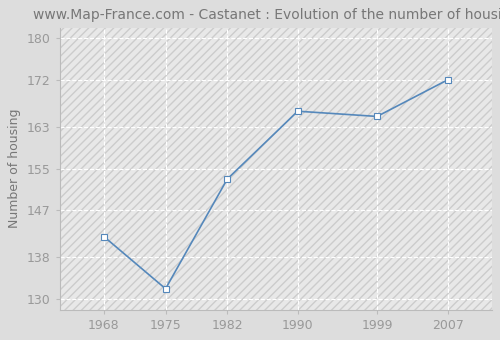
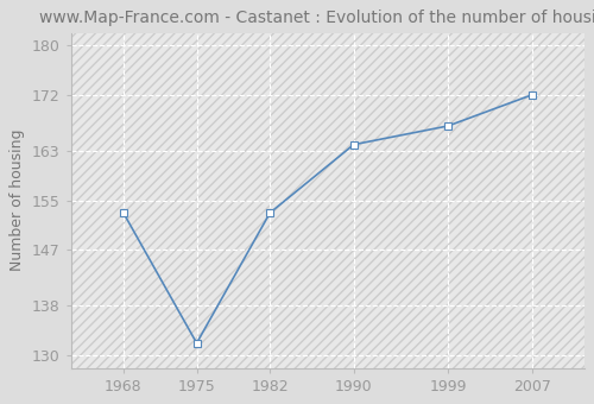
1968: 142 -> 153
1990: 166 -> 164
1999: 165 -> 167
